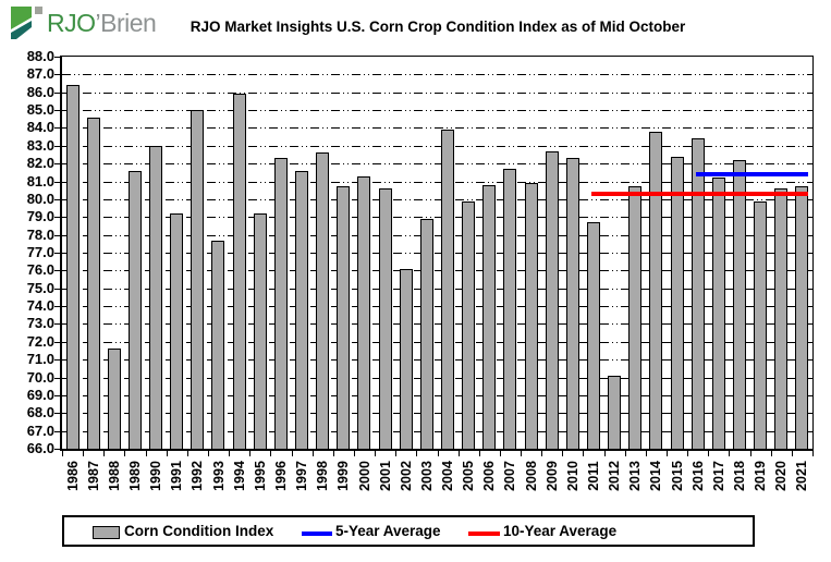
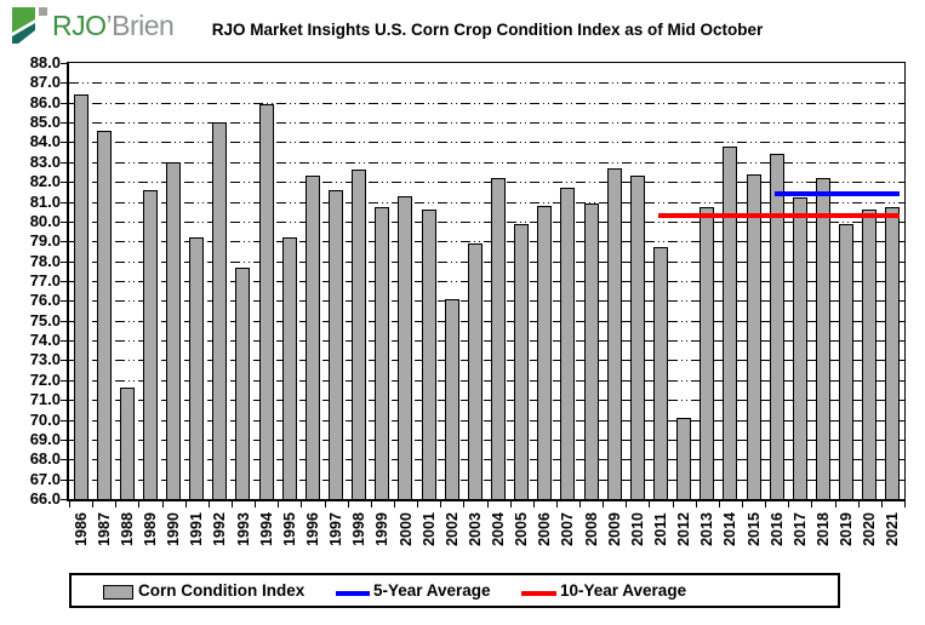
2004: 83.9 -> 82.2
